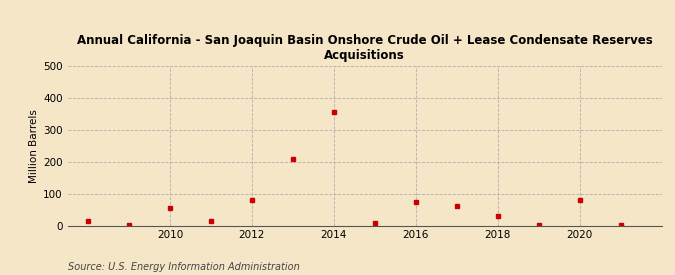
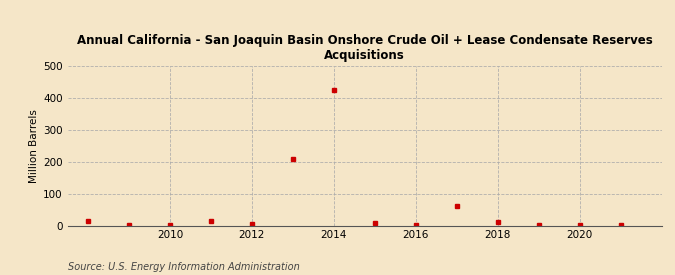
2010: 55 -> 2
2012: 80 -> 5
2014: 355 -> 425
2016: 75 -> 2
2018: 30 -> 12
2020: 80 -> 2
